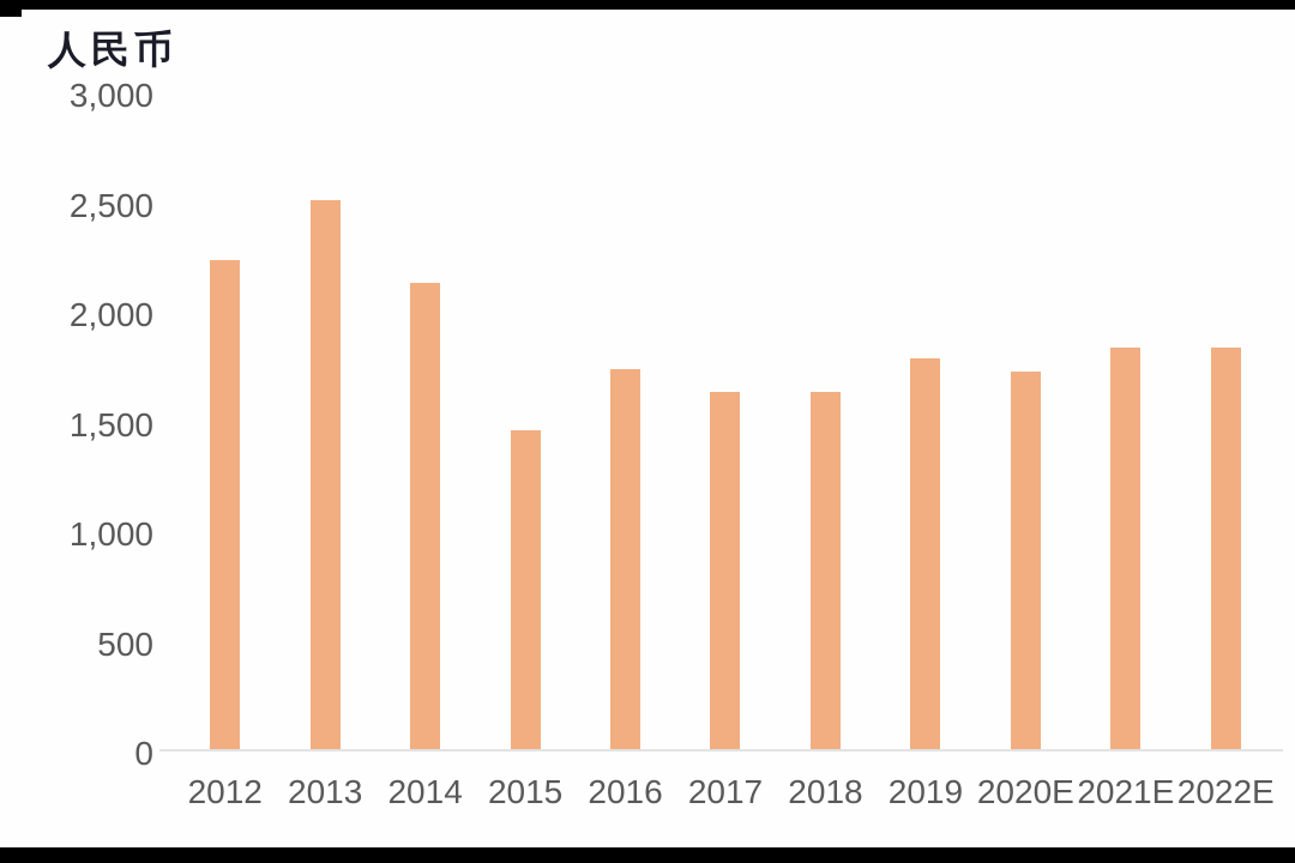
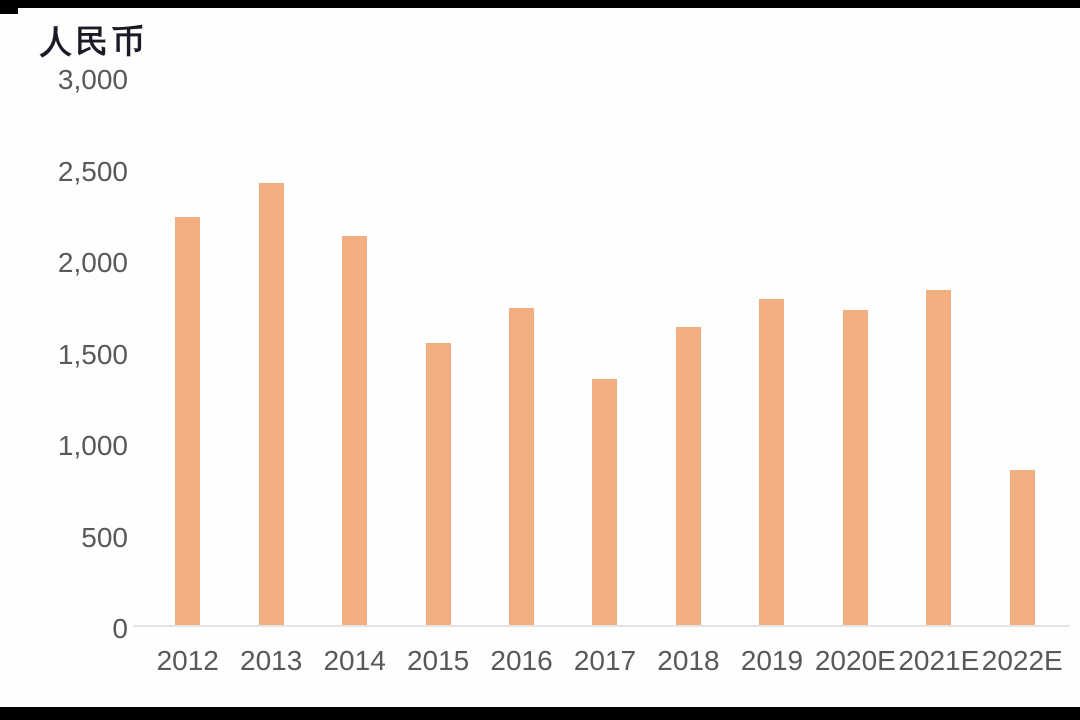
2013: 2530 -> 2440
2015: 1470 -> 1560
2017: 1650 -> 1360
2022E: 1850 -> 860
